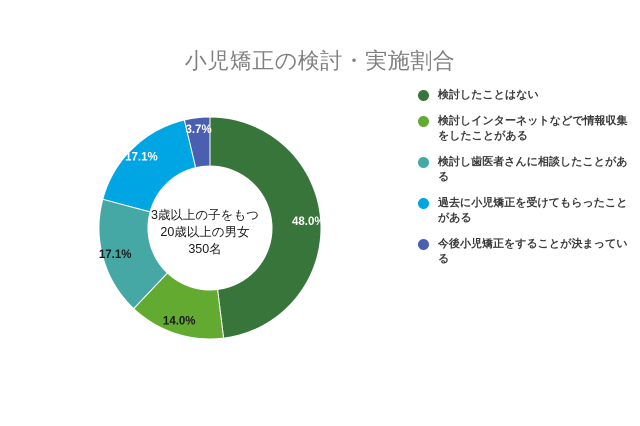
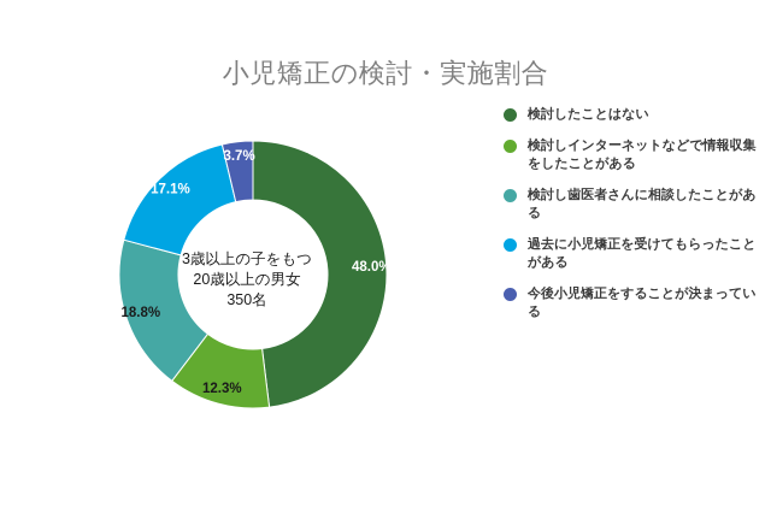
検討しインターネットなどで情報収集をしたことがある: 14.0% -> 12.3%
検討し歯医者さんに相談したことがある: 17.1% -> 18.8%
